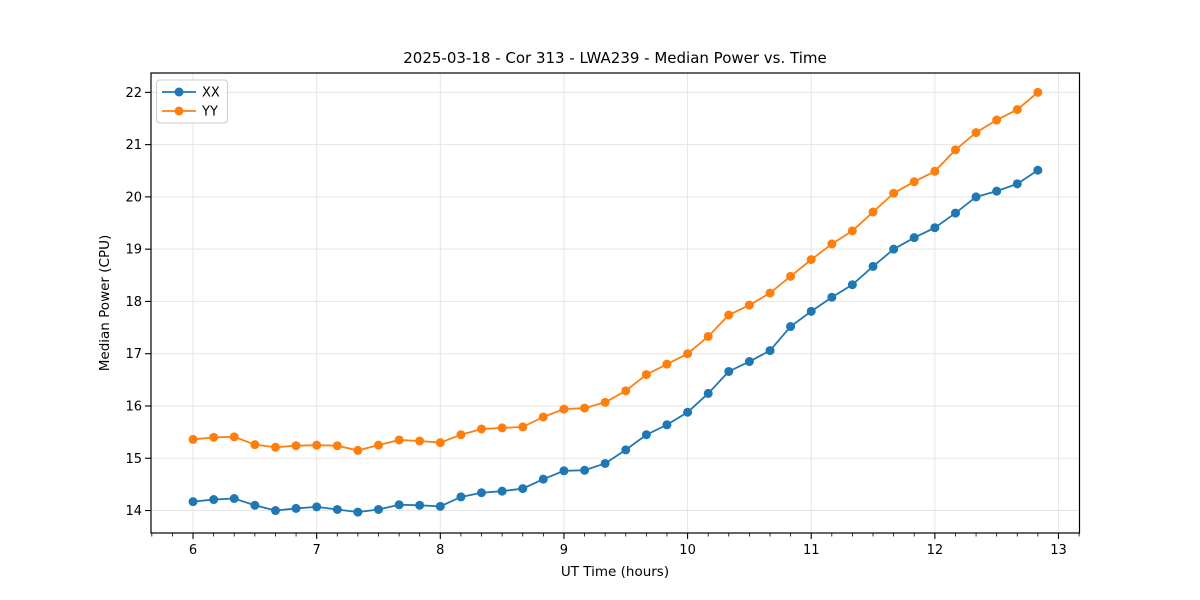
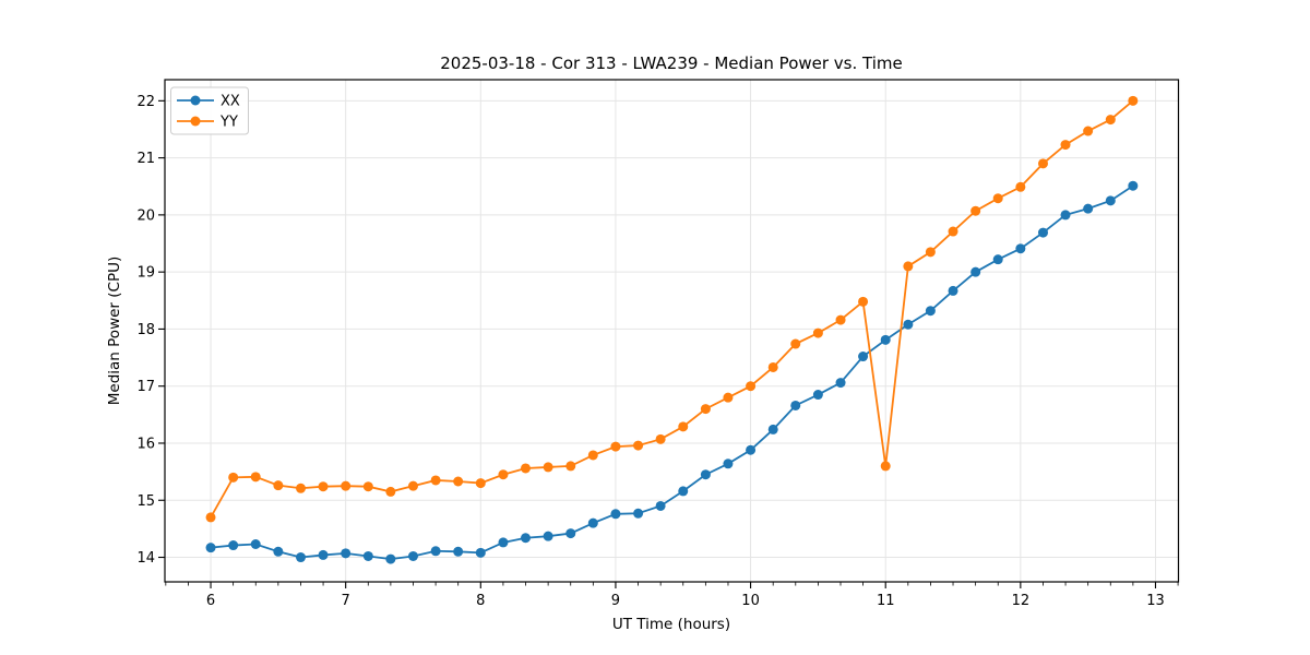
YY/6: 15.4 -> 14.7
YY/11: 18.8 -> 15.6
